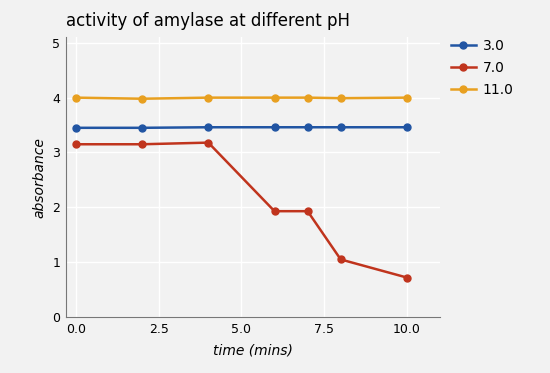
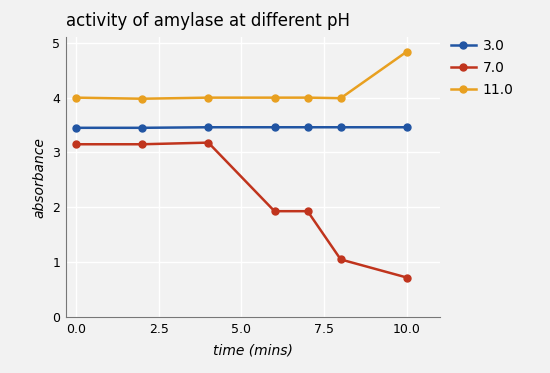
11.0/10.0: 4.00 -> 4.84
